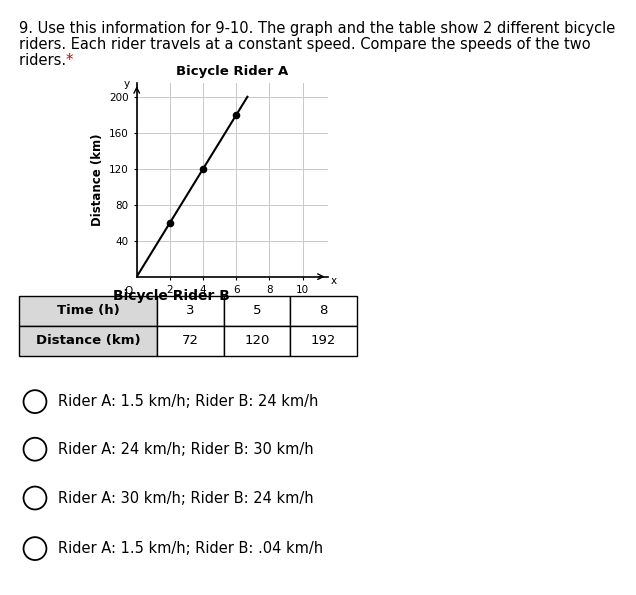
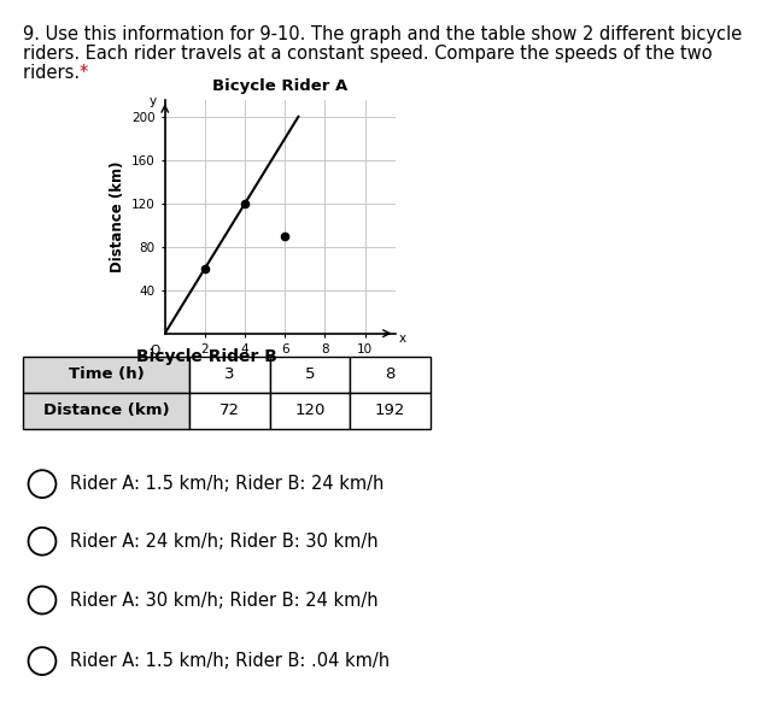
6: 180 -> 90
